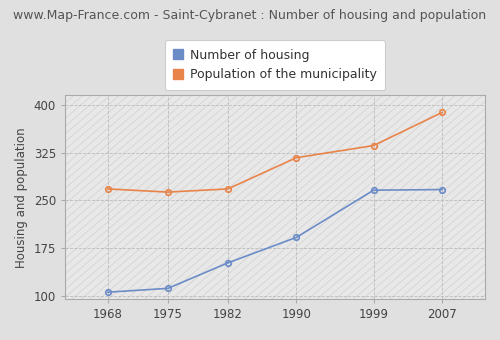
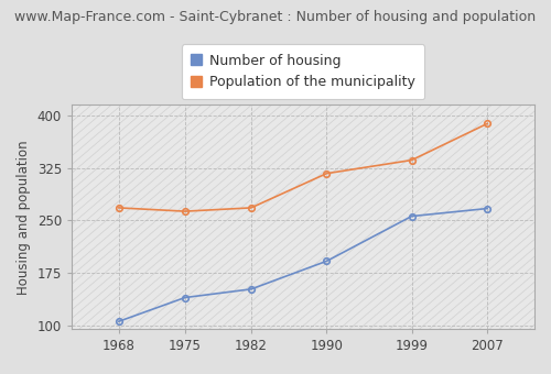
Number of housing/1975: 112 -> 140
Number of housing/1999: 266 -> 256
